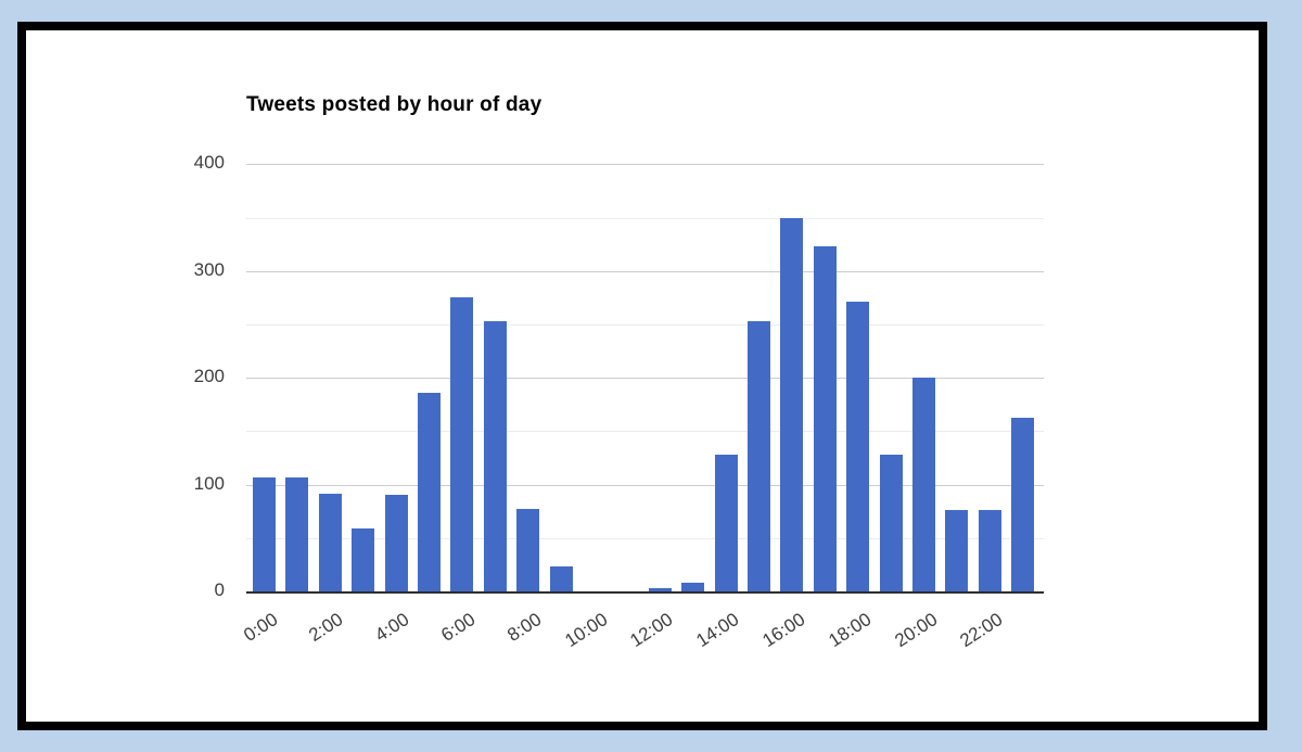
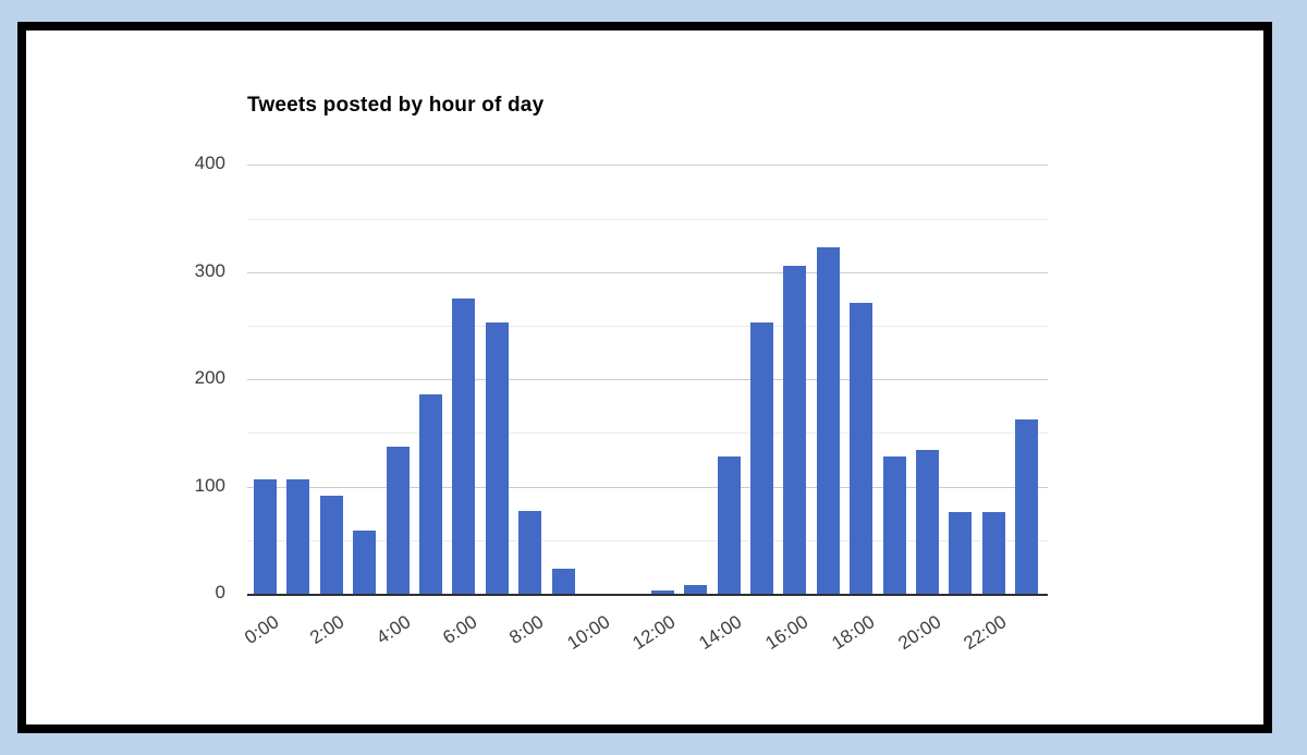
4:00: 90 -> 140
16:00: 350 -> 310
20:00: 200 -> 130
